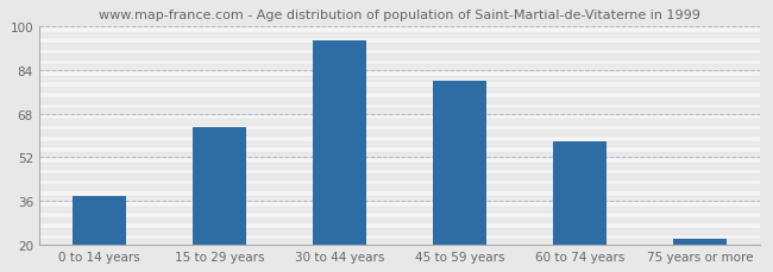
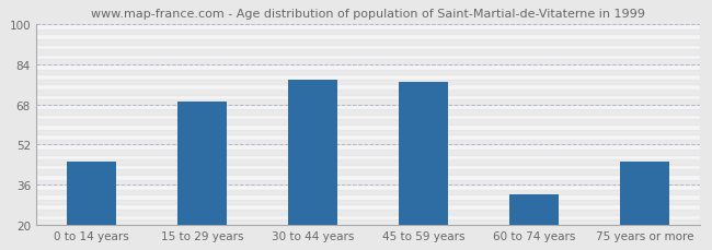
0 to 14 years: 38 -> 45
15 to 29 years: 63 -> 69
30 to 44 years: 95 -> 78
45 to 59 years: 80 -> 77
60 to 74 years: 58 -> 32
75 years or more: 22 -> 45
